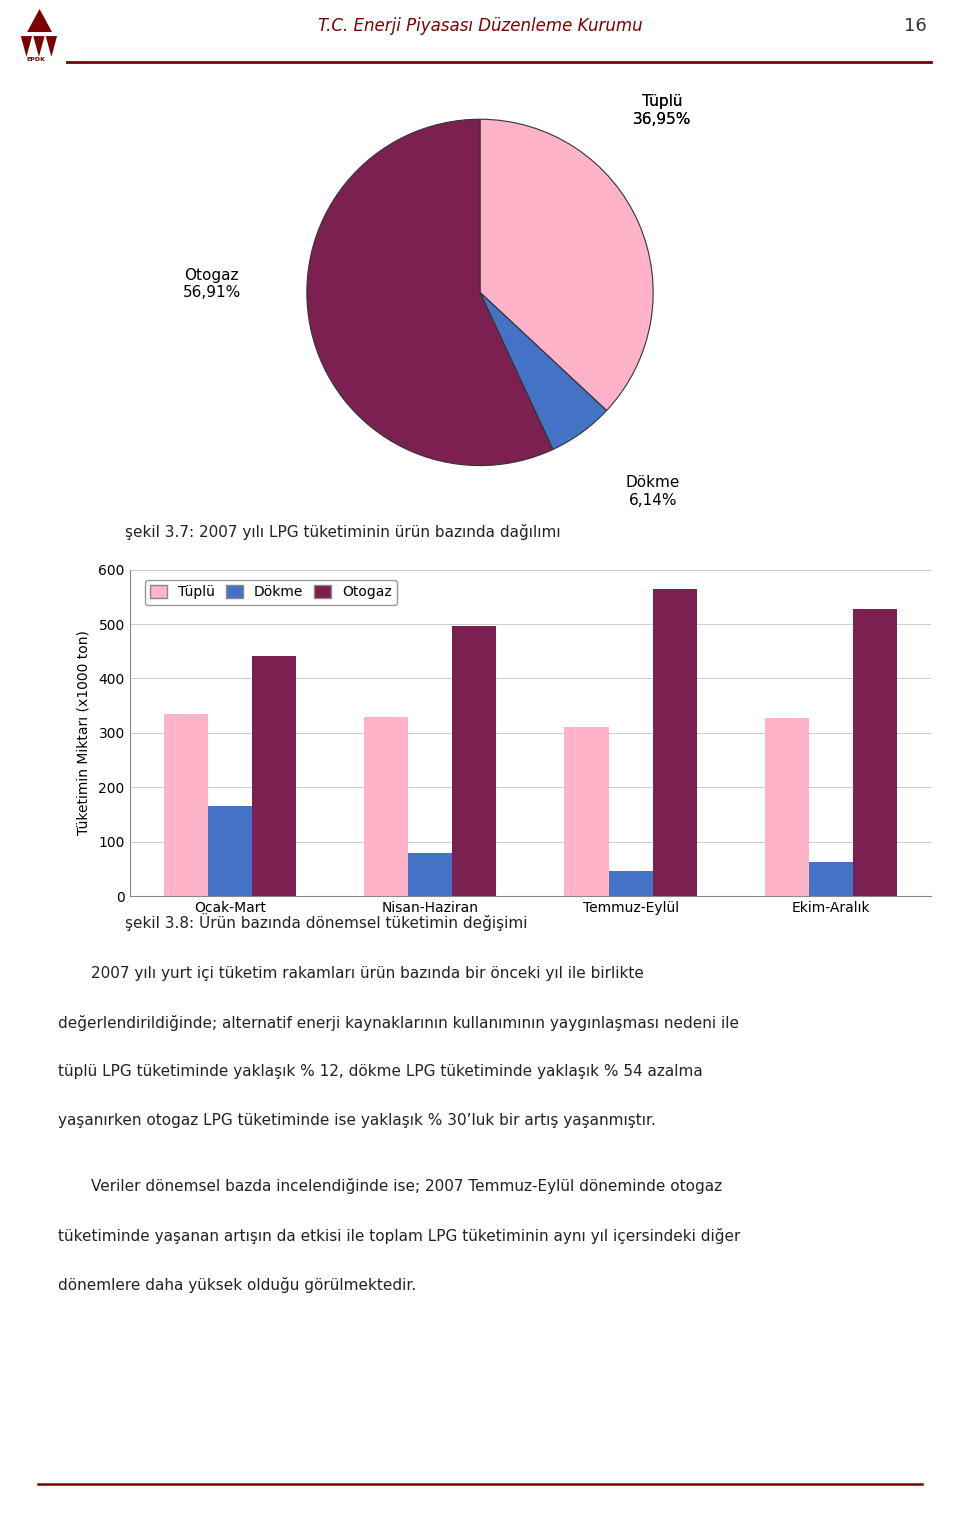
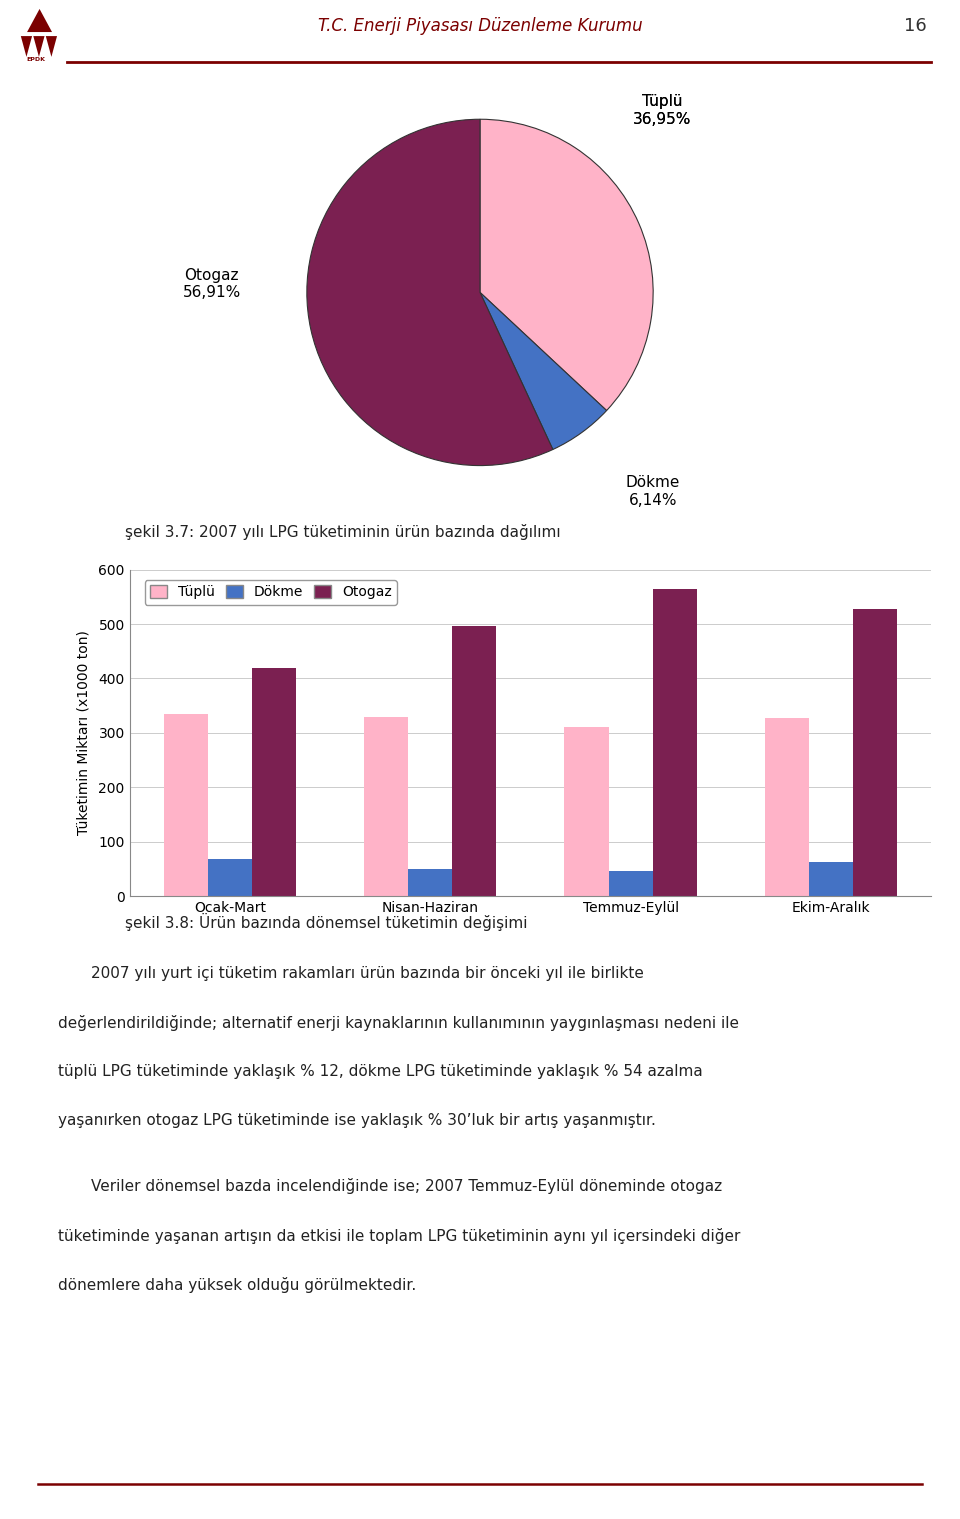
Dökme/Ocak-Mart: 166 -> 68
Otogaz/Ocak-Mart: 442 -> 420
Dökme/Nisan-Haziran: 80 -> 50
